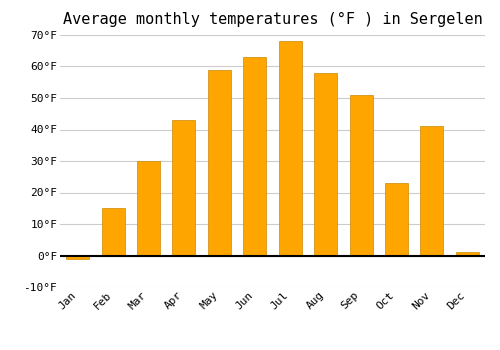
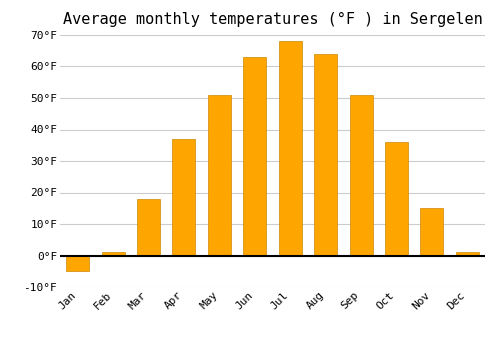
Jan: -1°F -> -5°F
Feb: 15°F -> 1°F
Mar: 30°F -> 18°F
Apr: 43°F -> 37°F
May: 59°F -> 51°F
Aug: 58°F -> 64°F
Oct: 23°F -> 36°F
Nov: 41°F -> 15°F
